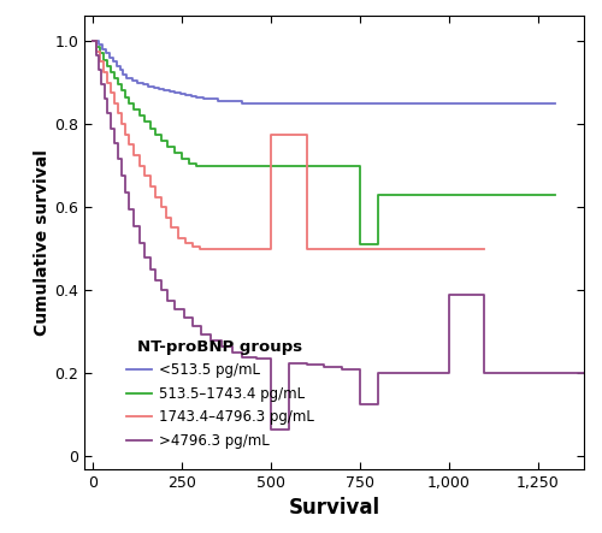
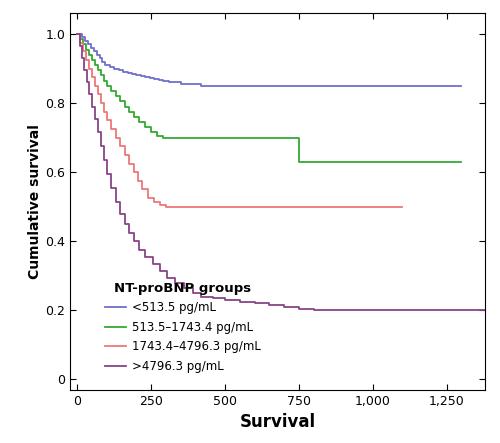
1743.4–4796.3 pg/mL/500: 0.775 -> 0.500
>4796.3 pg/mL/500: 0.065 -> 0.230
513.5–1743.4 pg/mL/750: 0.510 -> 0.630
>4796.3 pg/mL/750: 0.125 -> 0.205
>4796.3 pg/mL/1,000: 0.390 -> 0.200
